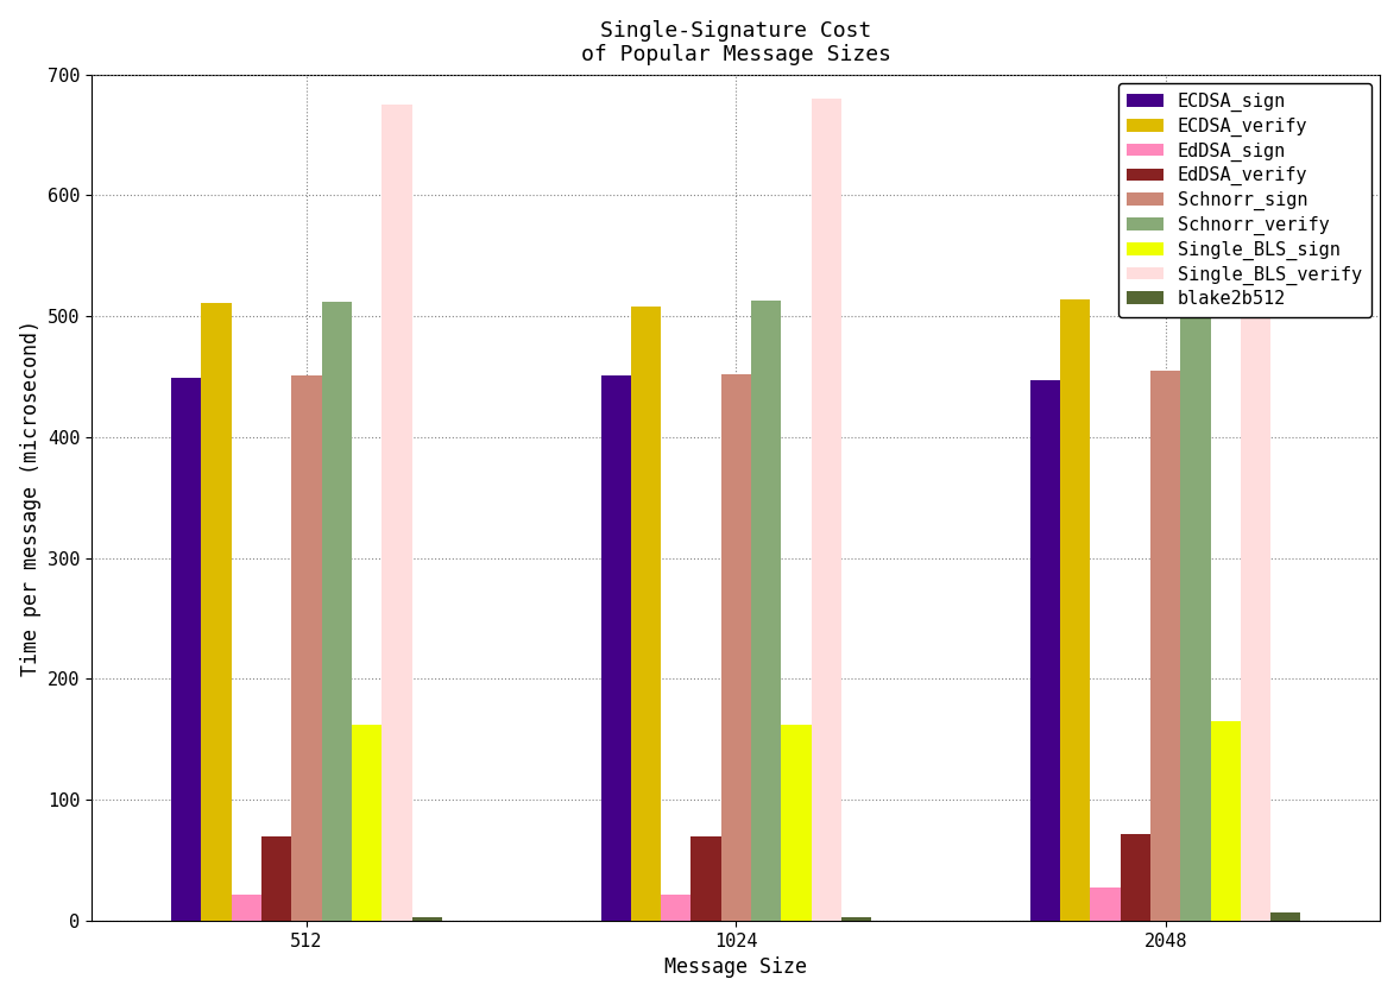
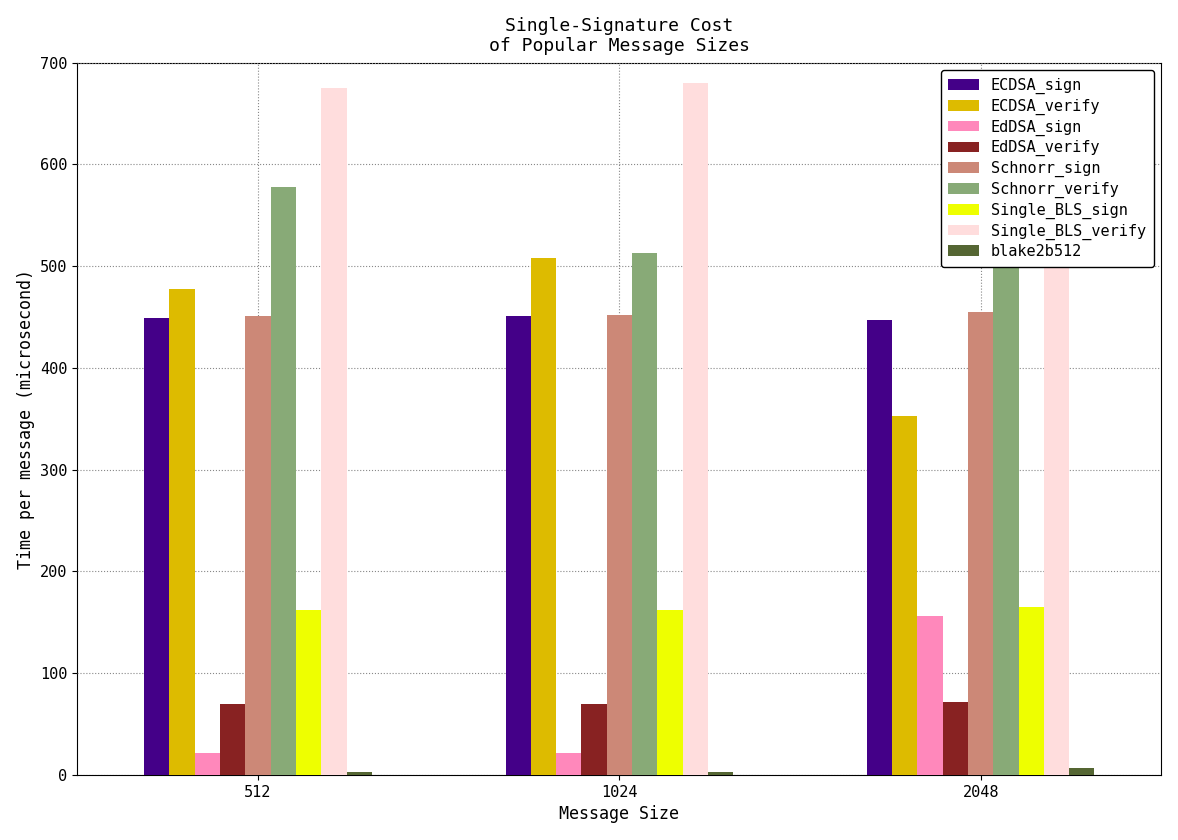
ECDSA_verify/512: 511 -> 478
Schnorr_verify/512: 512 -> 578
ECDSA_verify/2048: 514 -> 353
EdDSA_sign/2048: 28 -> 156
